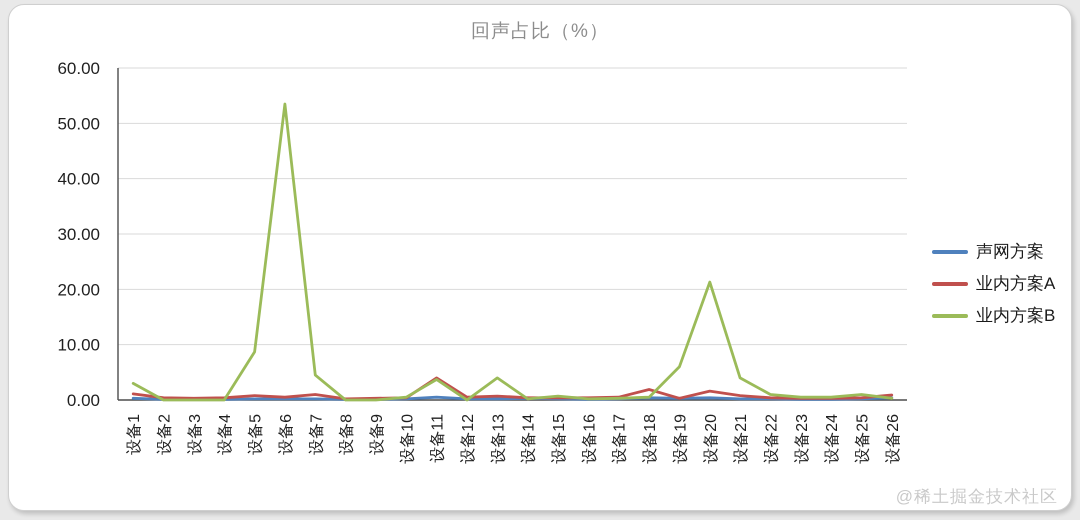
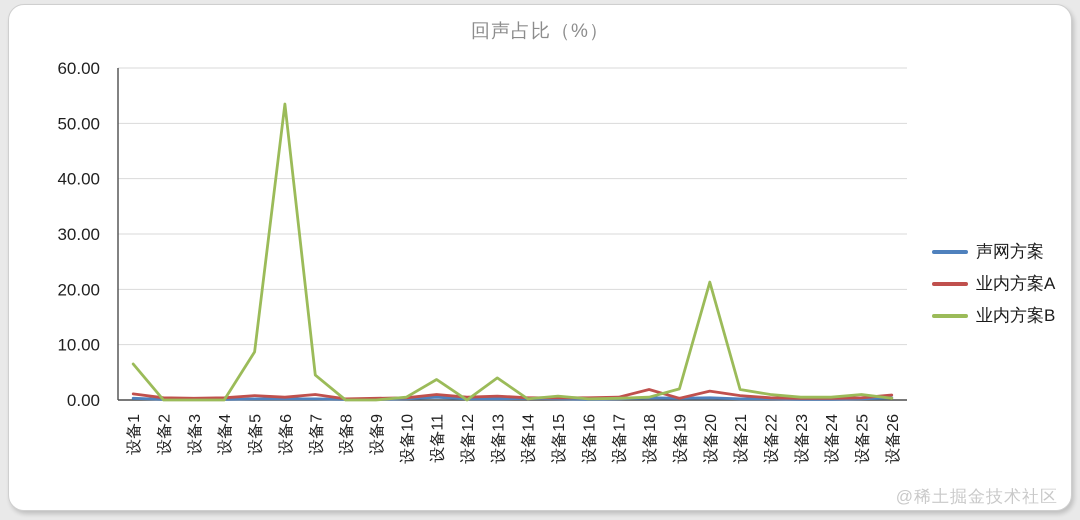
业内方案B/设备1: 3 -> 6
业内方案A/设备11: 4 -> 1
业内方案B/设备19: 6 -> 2
业内方案B/设备21: 4 -> 2
